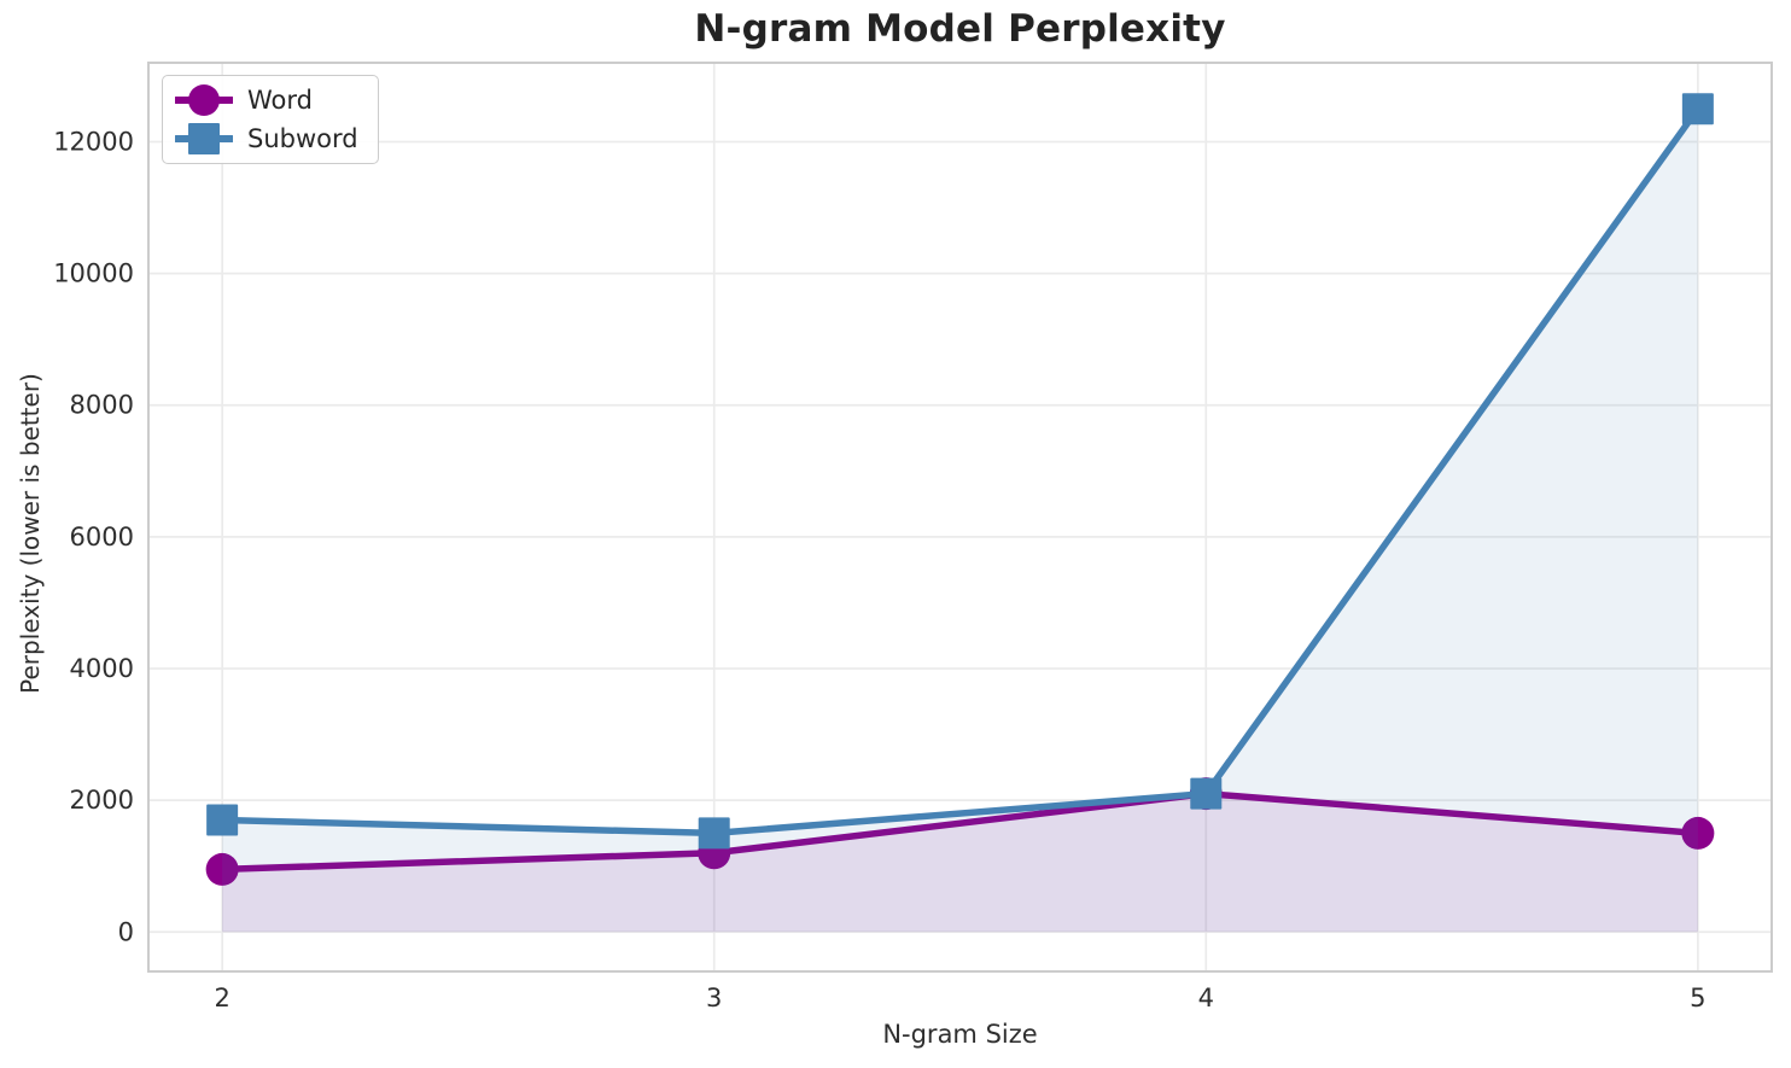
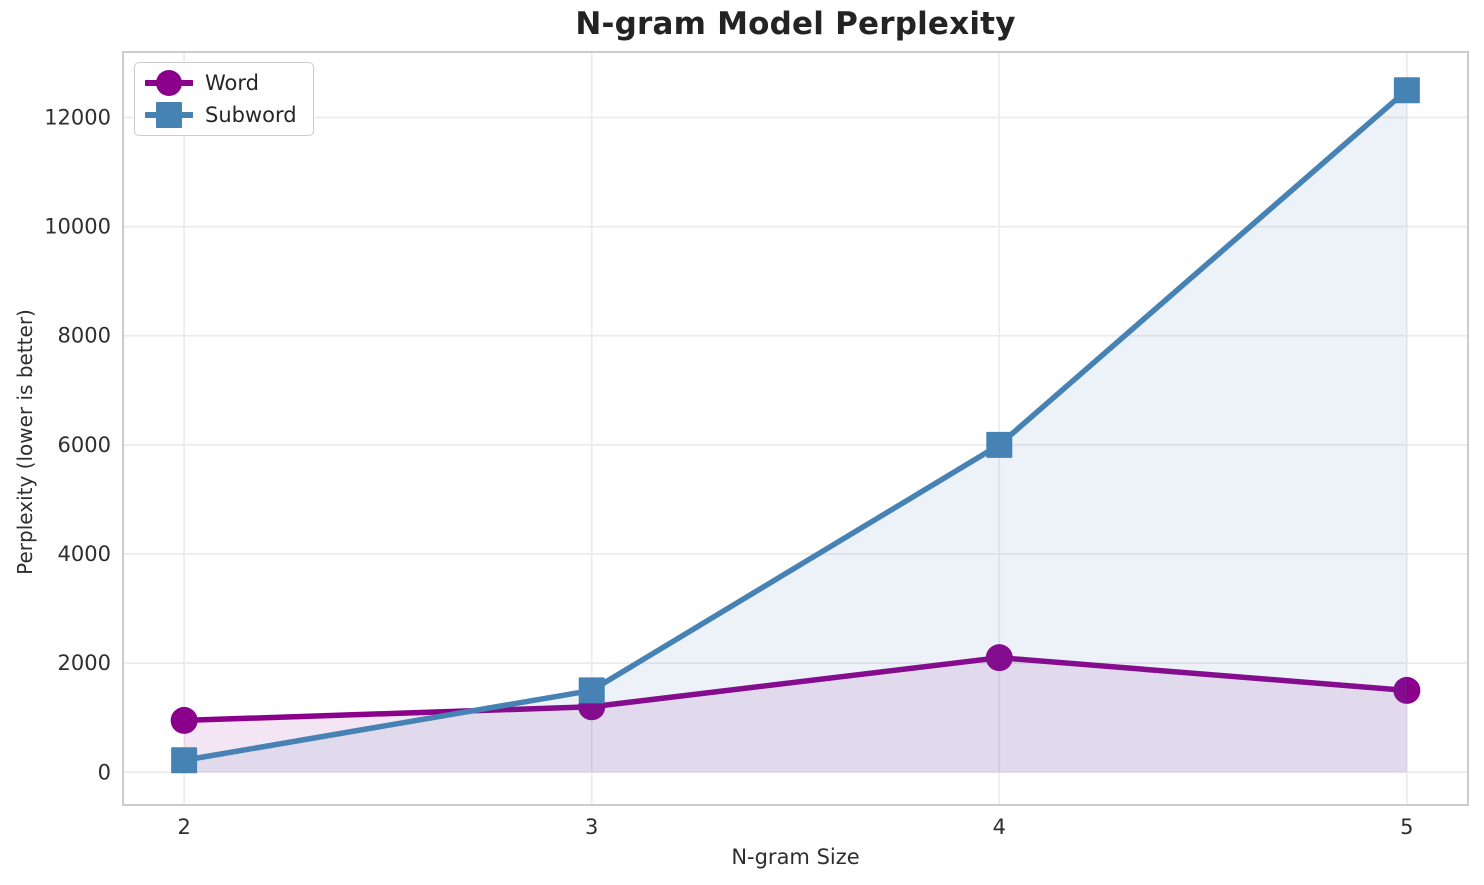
Subword/2: 1700 -> 200
Subword/4: 2100 -> 6000
